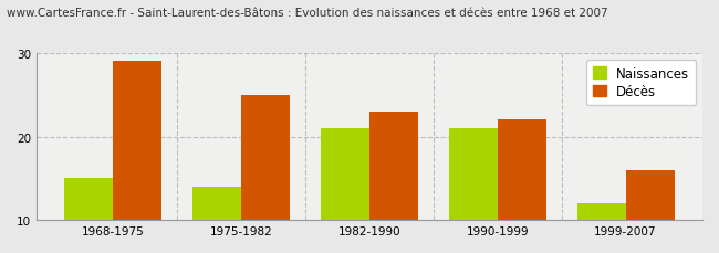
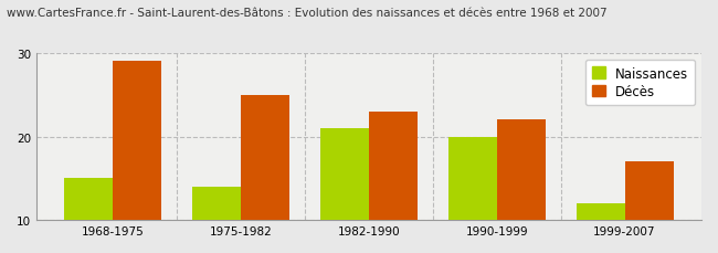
Naissances/1990-1999: 21 -> 20
Décès/1999-2007: 16 -> 17
